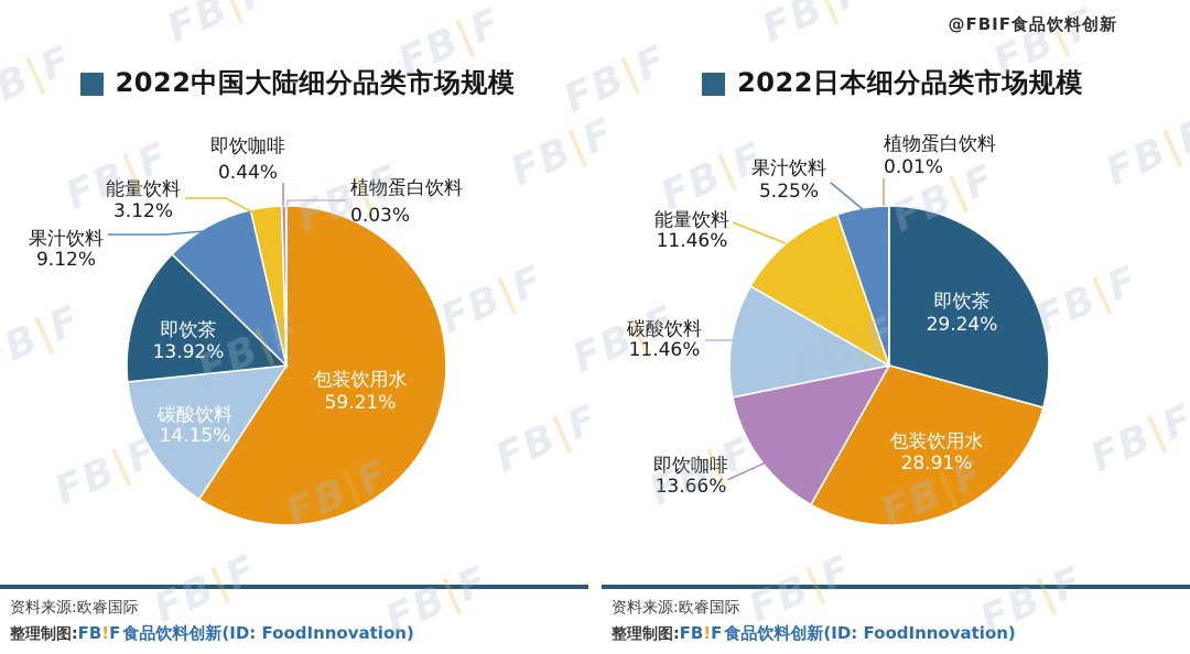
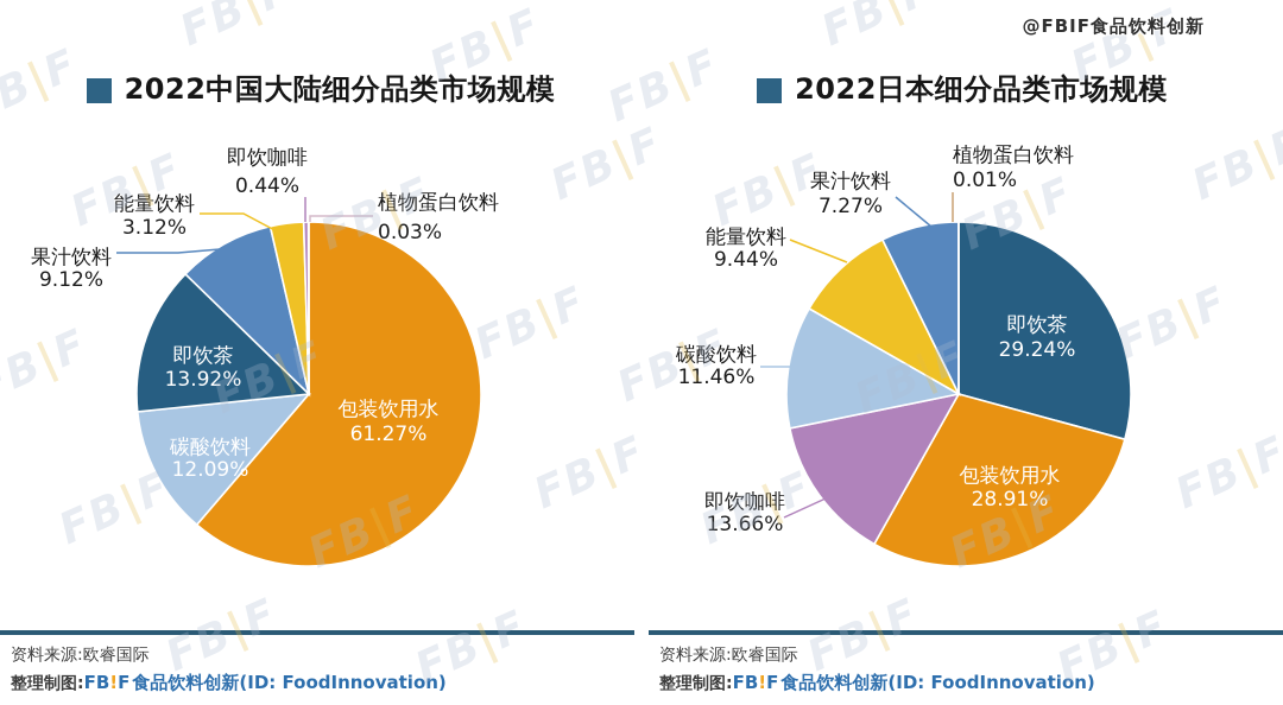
2022中国大陆细分品类市场规模/包装饮用水: 59.21% -> 61.27%
2022中国大陆细分品类市场规模/碳酸饮料: 14.15% -> 12.09%
2022日本细分品类市场规模/能量饮料: 11.46% -> 9.44%
2022日本细分品类市场规模/果汁饮料: 5.25% -> 7.27%
